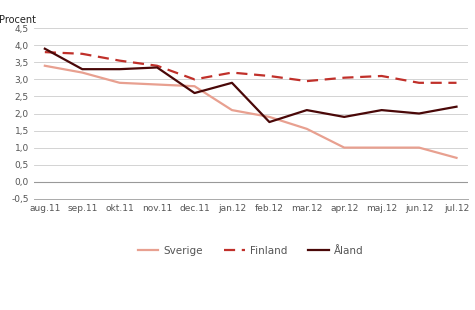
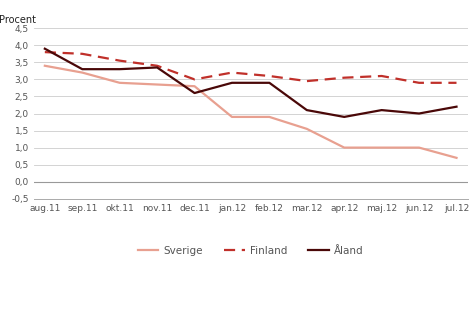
Sverige/jan.12: 2,10 -> 1,90
Åland/feb.12: 1,75 -> 2,90
